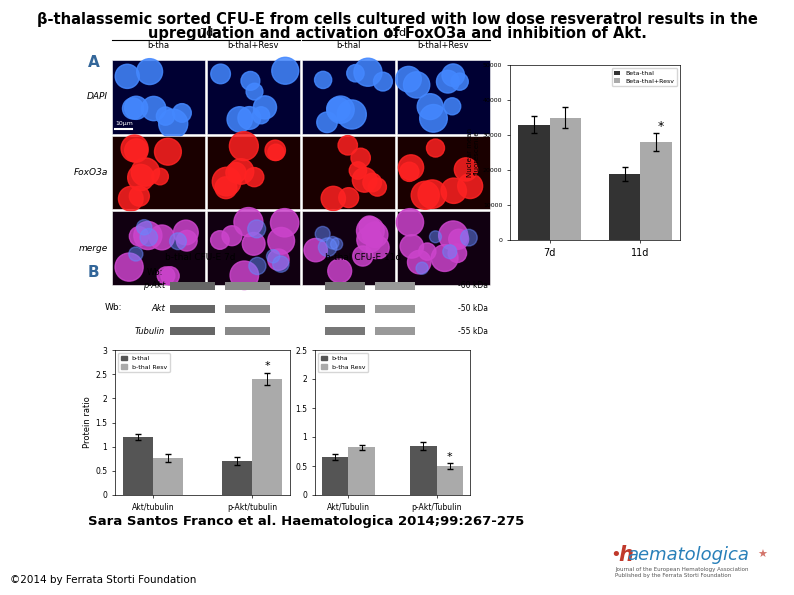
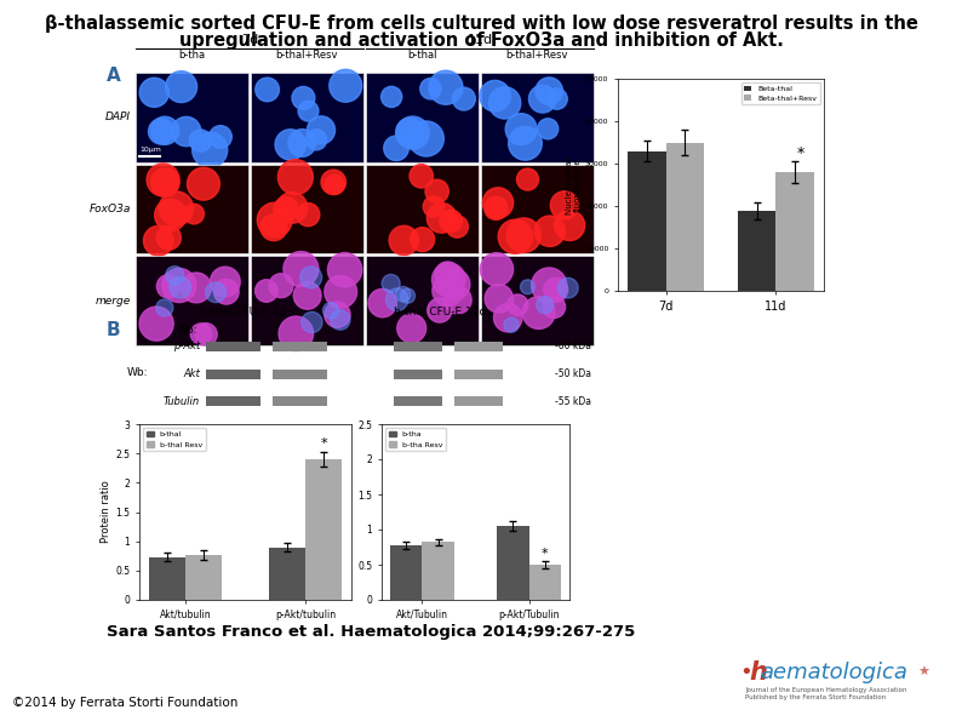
b-thal/Akt/tubulin: 1.20 -> 0.73
b-thal/p-Akt/tubulin: 0.70 -> 0.90
b-tha/Akt/Tubulin: 0.66 -> 0.77
b-tha/p-Akt/Tubulin: 0.84 -> 1.05
